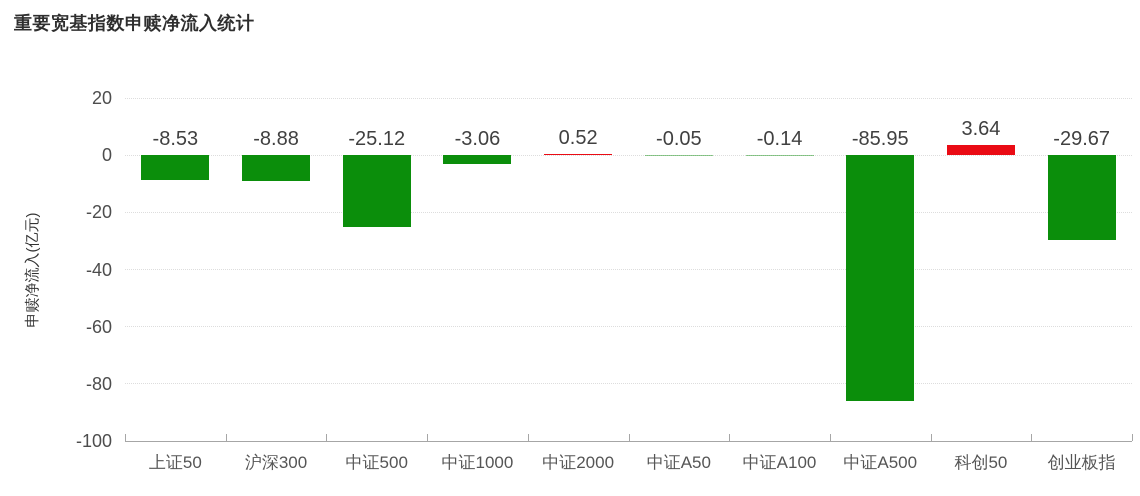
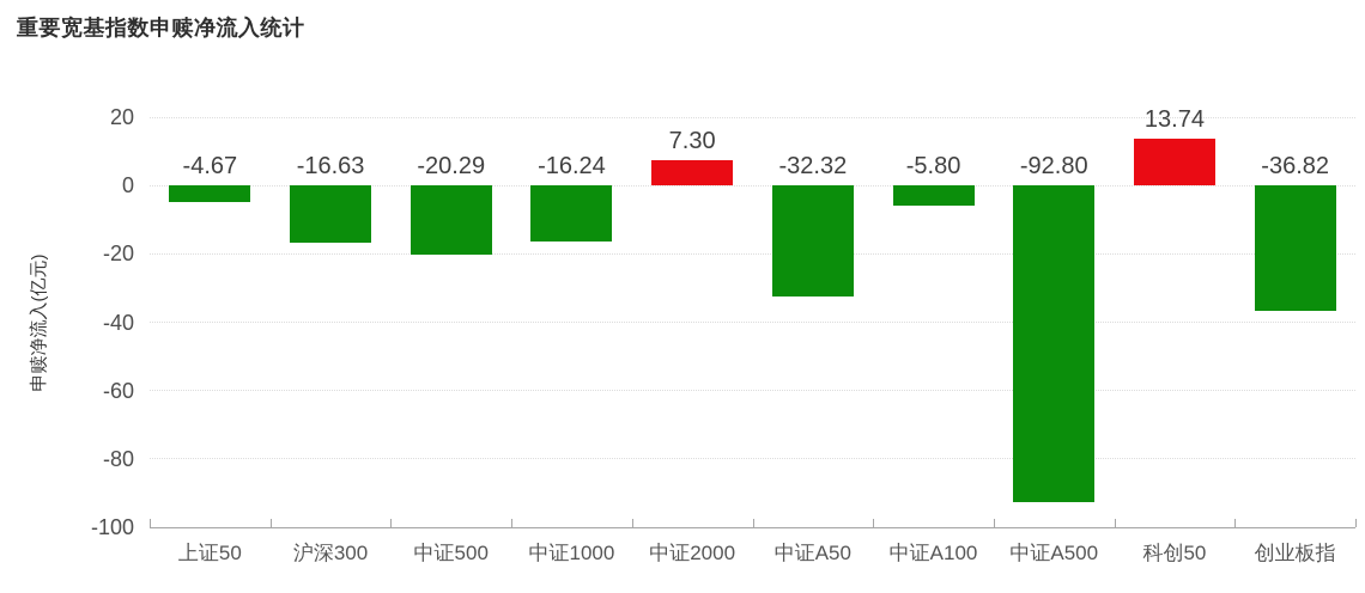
上证50: -8.53 -> -4.67
沪深300: -8.88 -> -16.63
中证500: -25.12 -> -20.29
中证1000: -3.06 -> -16.24
中证2000: 0.52 -> 7.30
中证A50: -0.05 -> -32.32
中证A100: -0.14 -> -5.80
中证A500: -85.95 -> -92.80
科创50: 3.64 -> 13.74
创业板指: -29.67 -> -36.82
